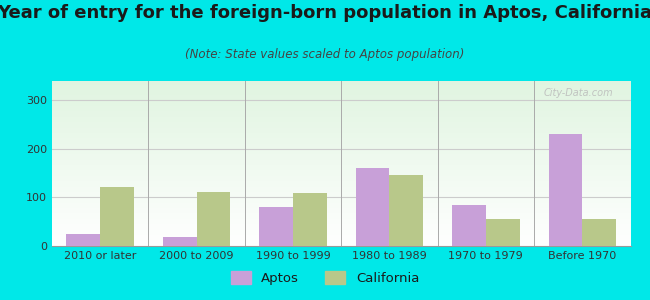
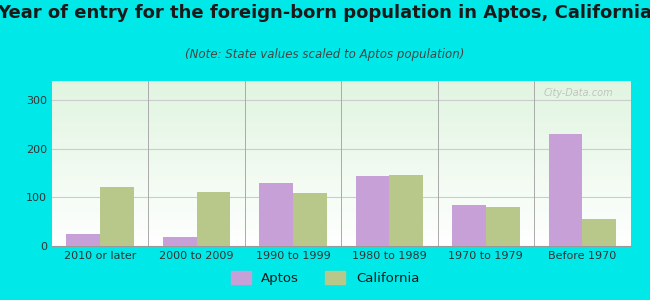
Aptos/1990 to 1999: 80 -> 130
Aptos/1980 to 1989: 160 -> 145
California/1970 to 1979: 55 -> 80
